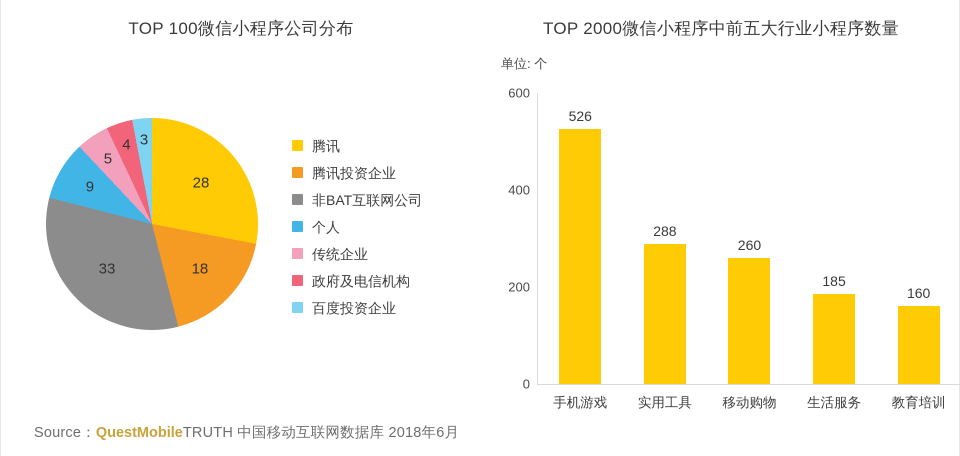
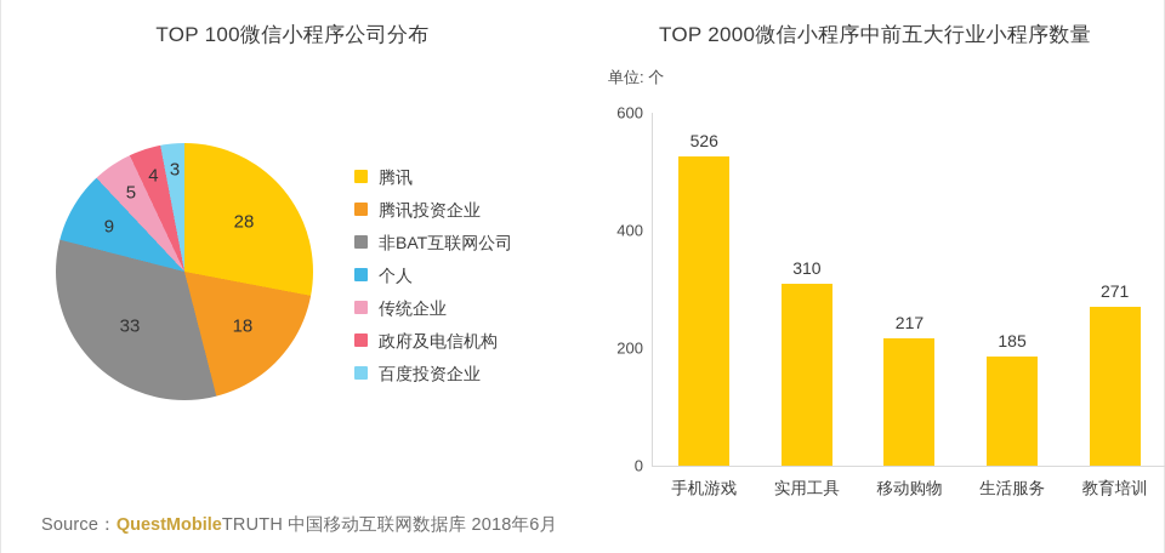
TOP 2000微信小程序中前五大行业小程序数量/实用工具: 288 -> 310
TOP 2000微信小程序中前五大行业小程序数量/移动购物: 260 -> 217
TOP 2000微信小程序中前五大行业小程序数量/教育培训: 160 -> 271
